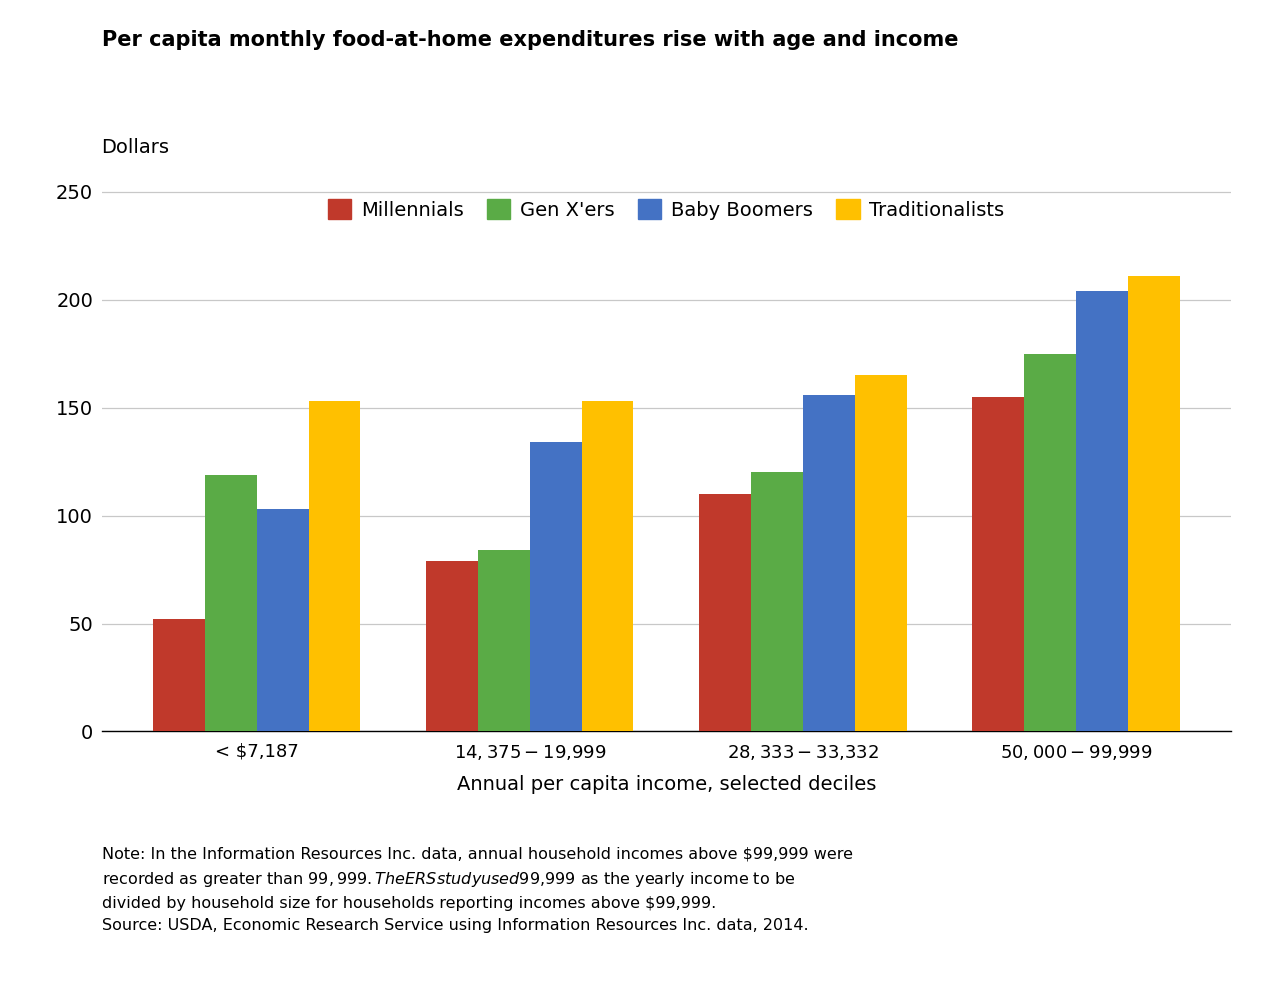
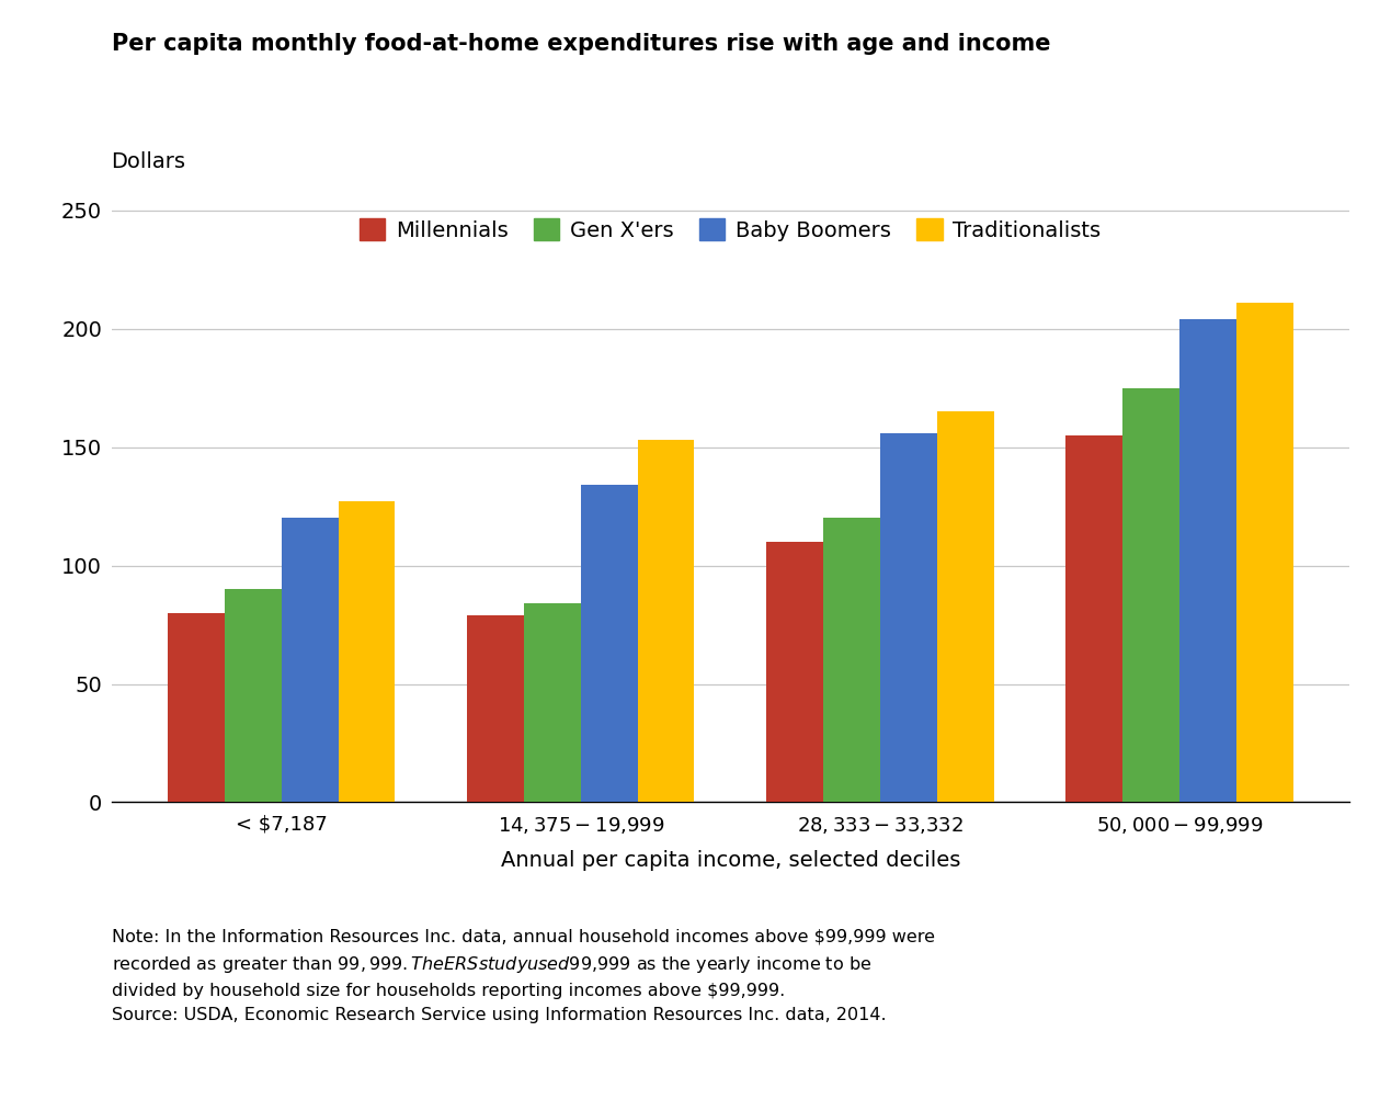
Millennials/< $7,187: 52 -> 80
Gen X'ers/< $7,187: 119 -> 90
Baby Boomers/< $7,187: 103 -> 120
Traditionalists/< $7,187: 153 -> 127
